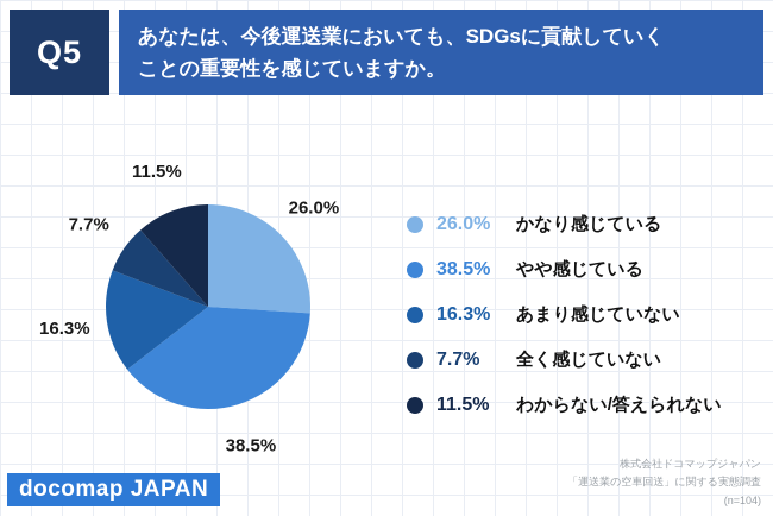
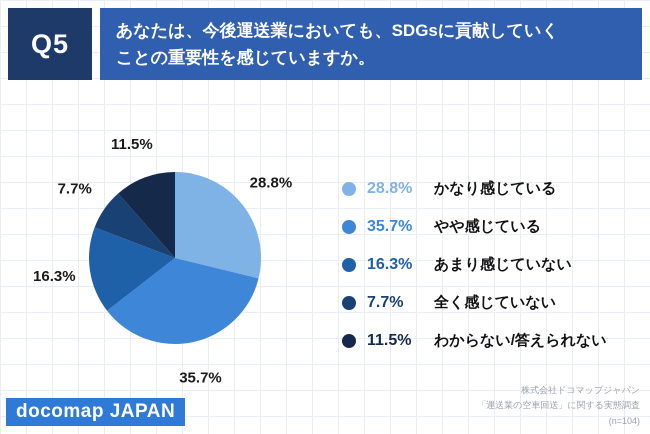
かなり感じている: 26.0% -> 28.8%
やや感じている: 38.5% -> 35.7%
